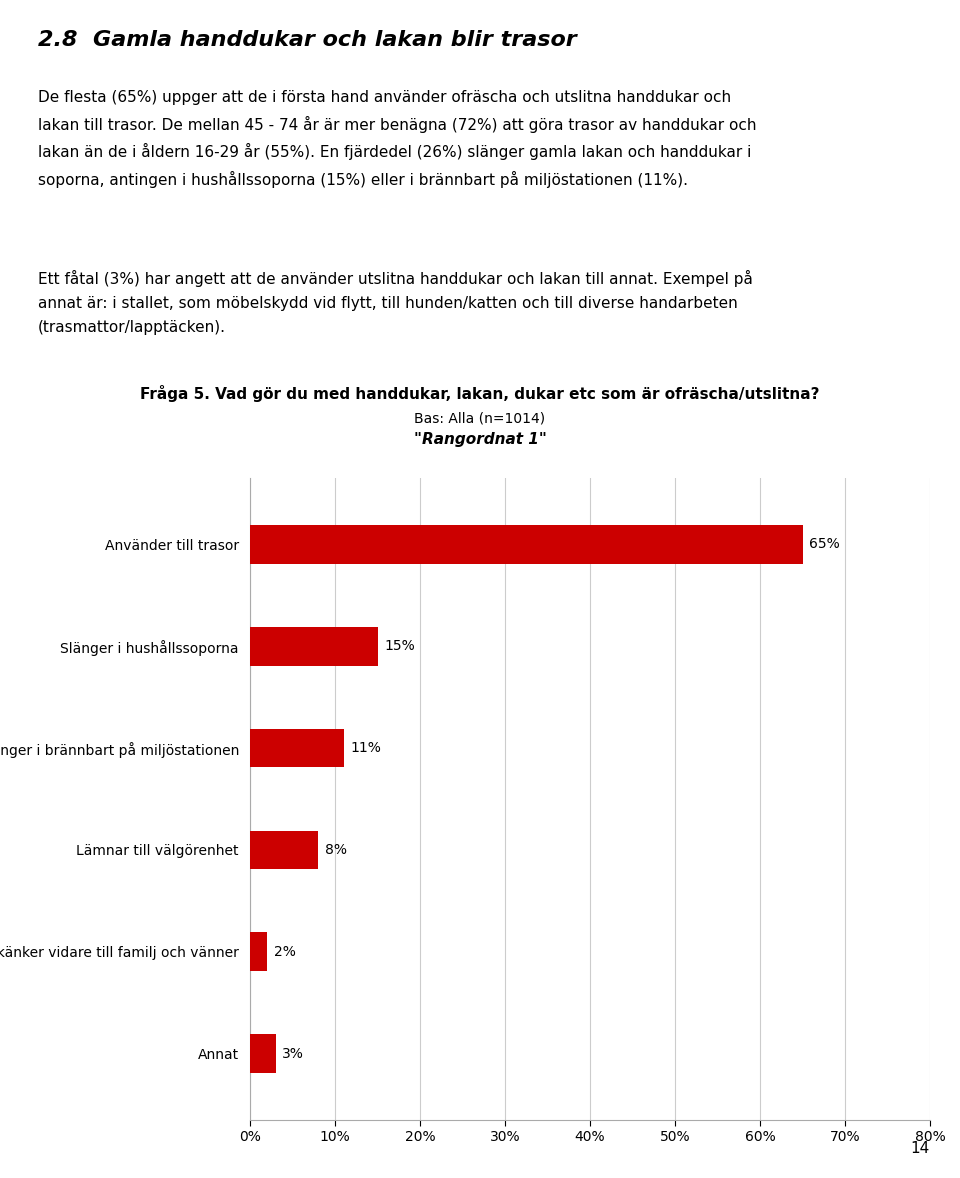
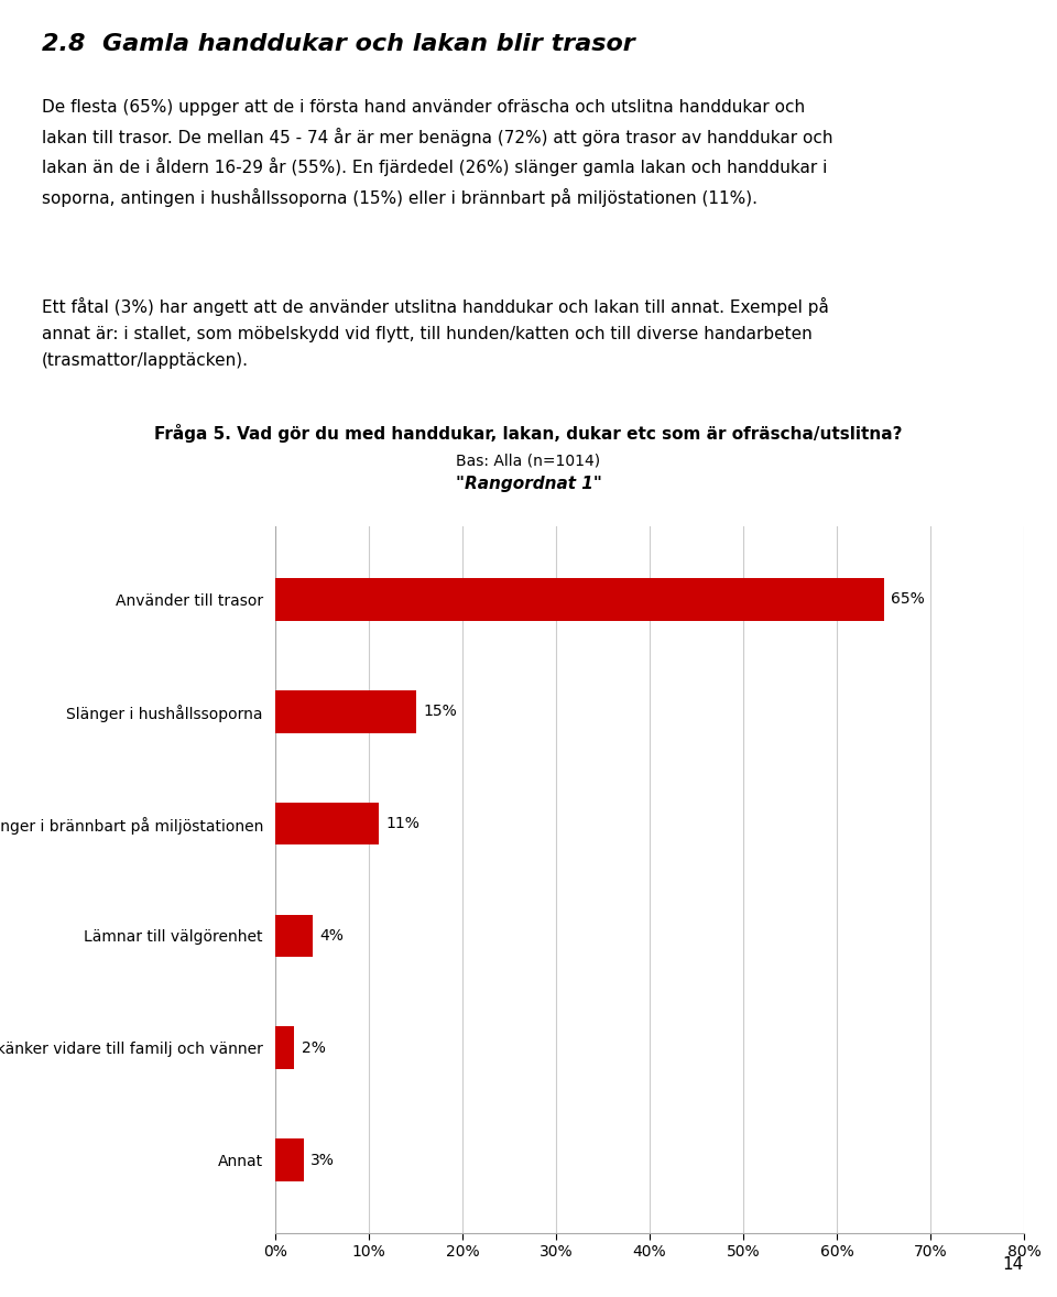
Lämnar till välgörenhet: 8% -> 4%
